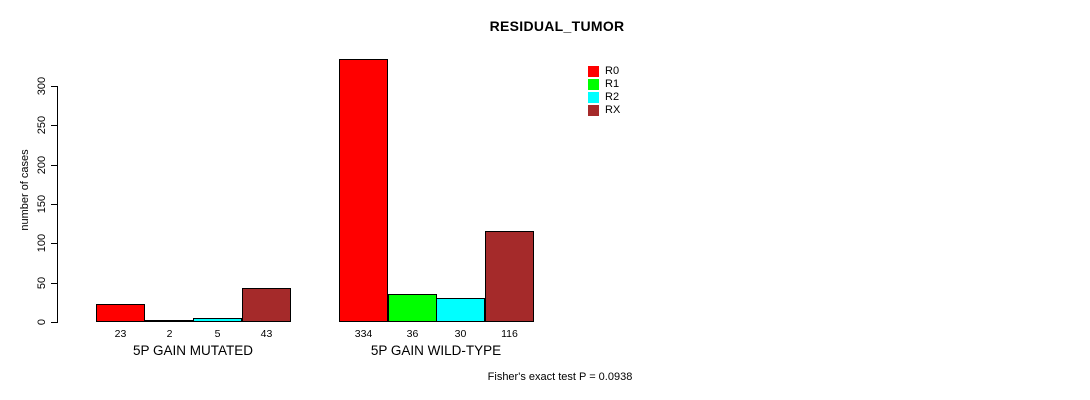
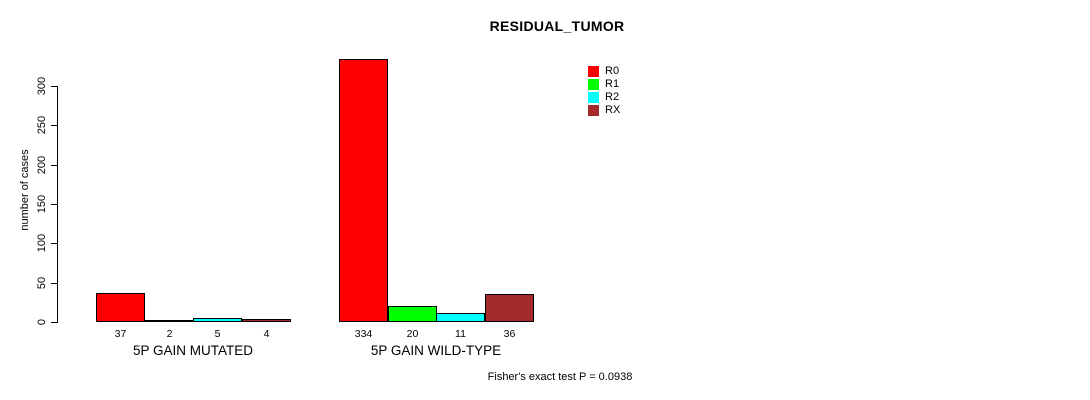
R0/5P GAIN MUTATED: 23 -> 37
RX/5P GAIN MUTATED: 43 -> 4
R1/5P GAIN WILD-TYPE: 36 -> 20
R2/5P GAIN WILD-TYPE: 30 -> 11
RX/5P GAIN WILD-TYPE: 116 -> 36
